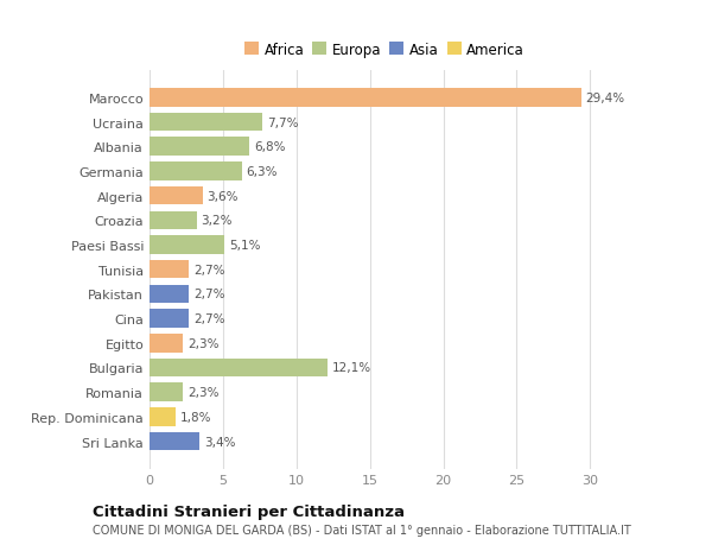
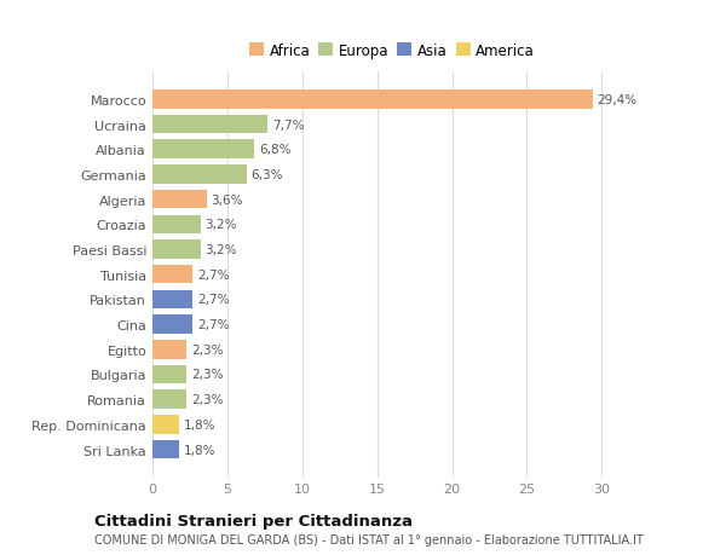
Paesi Bassi: 5,1% -> 3,2%
Bulgaria: 12,1% -> 2,3%
Sri Lanka: 3,4% -> 1,8%
